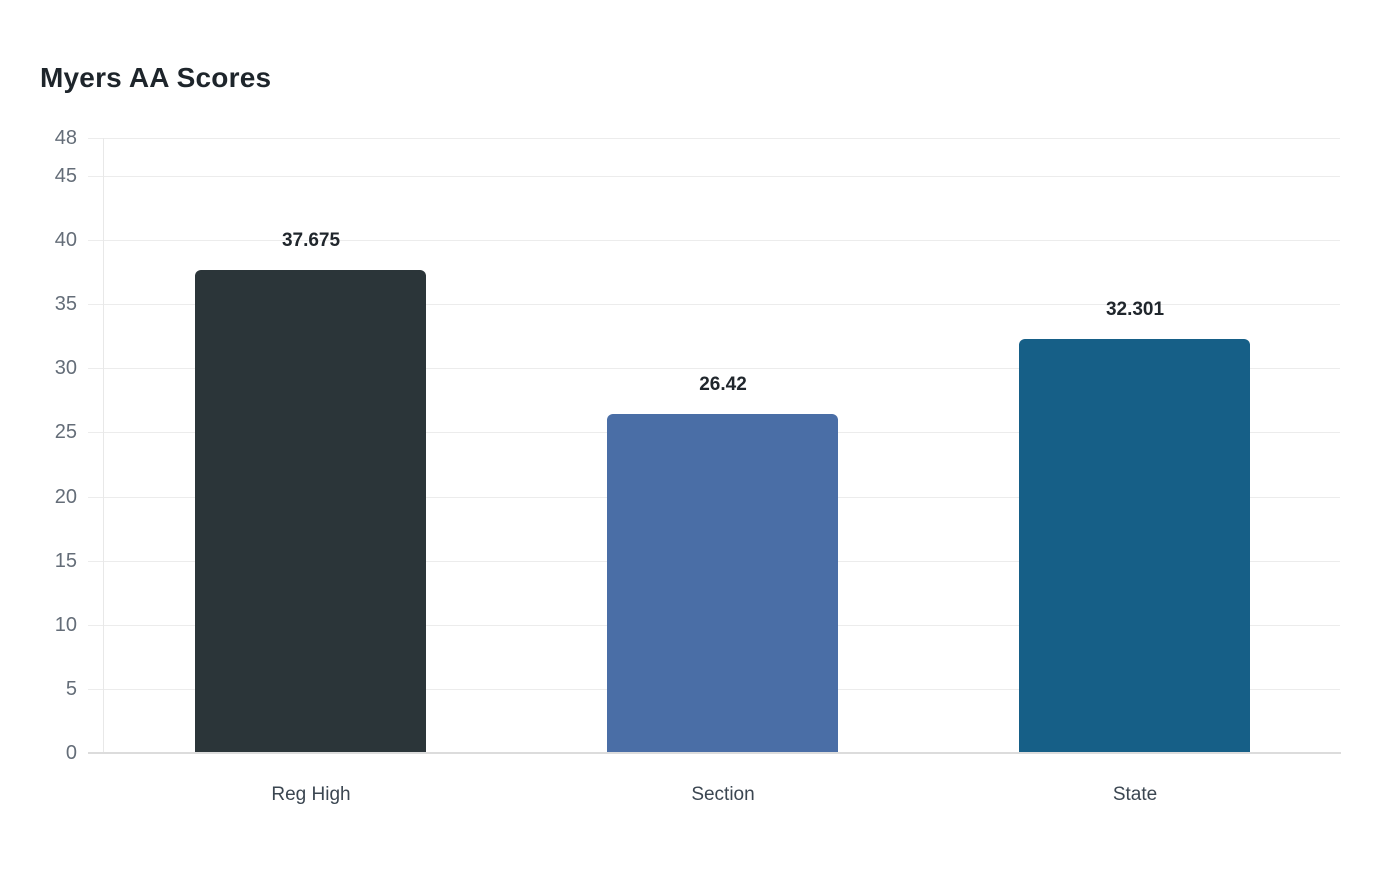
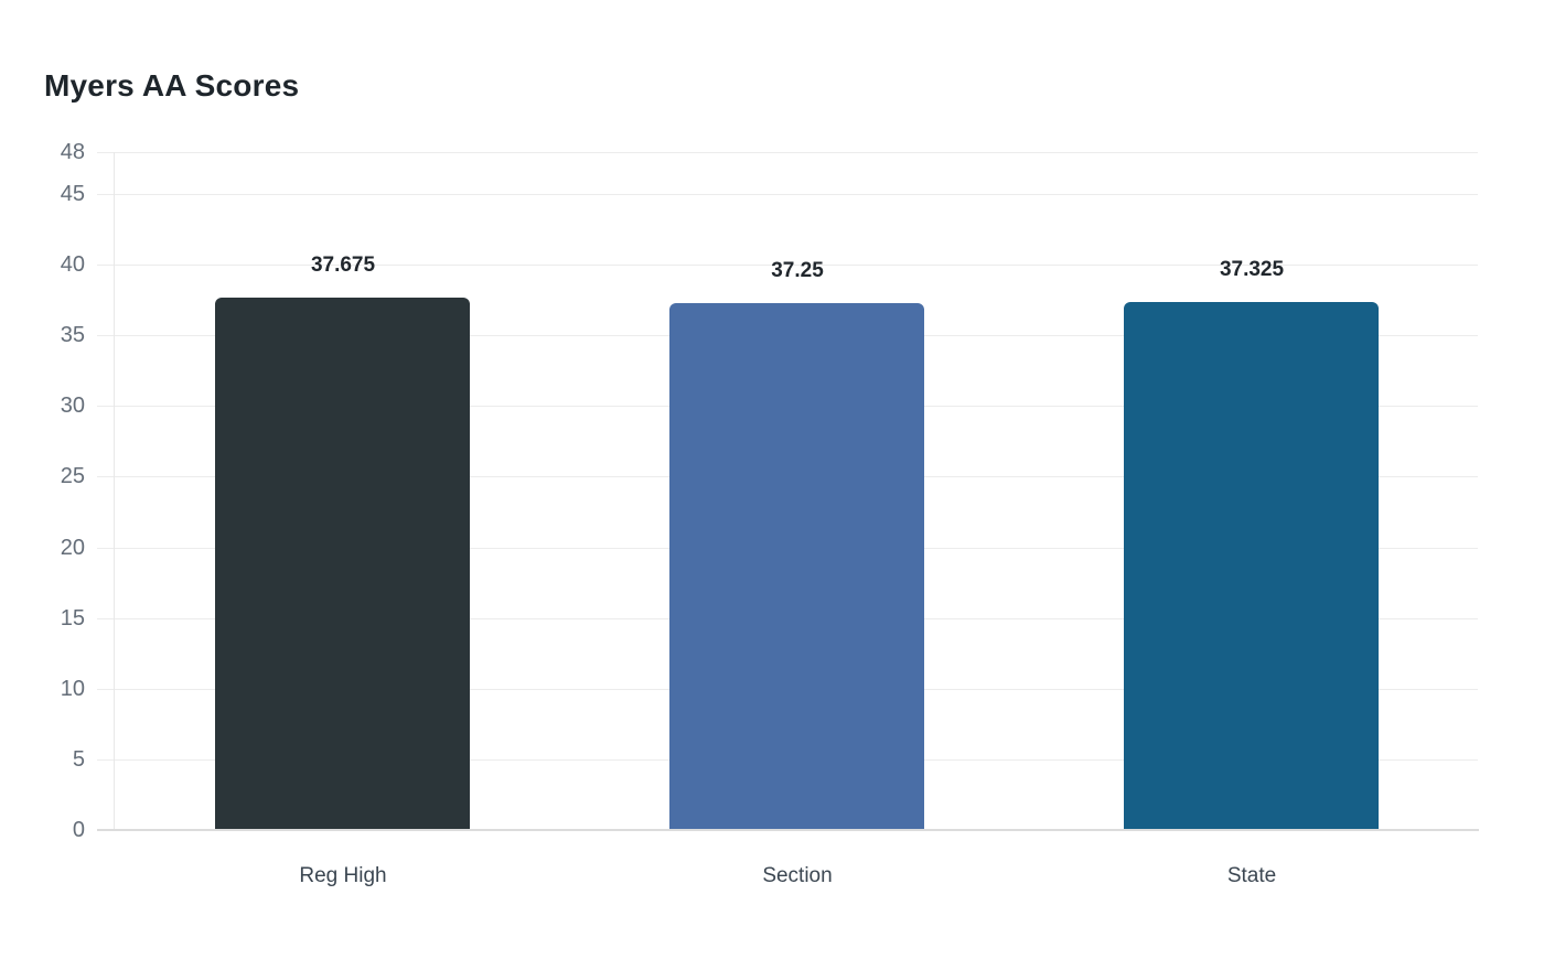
Section: 26.42 -> 37.25
State: 32.301 -> 37.325
